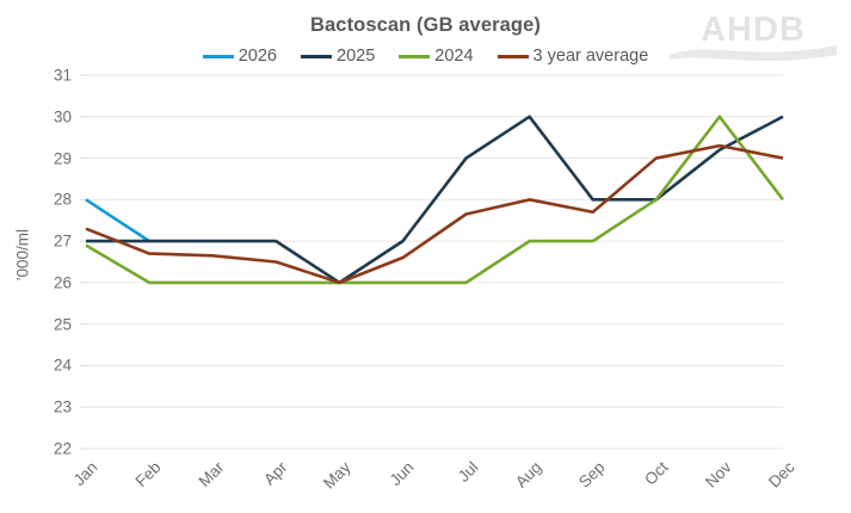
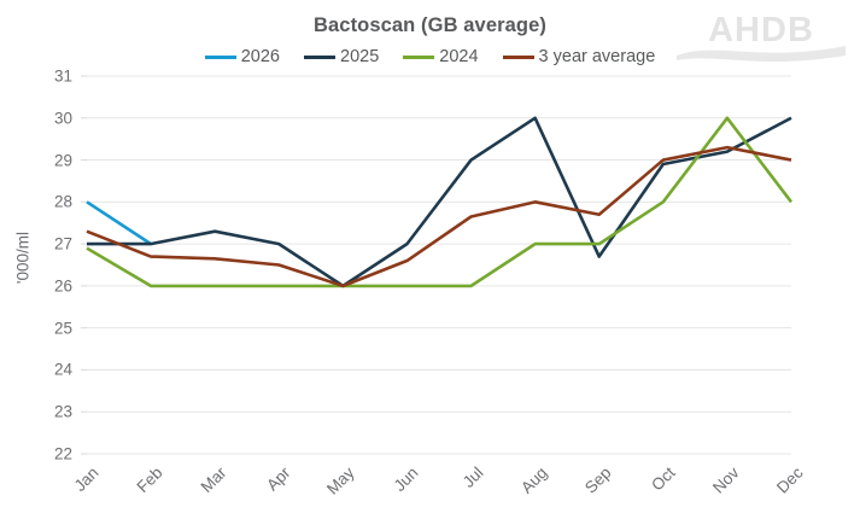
2025/Mar: 27.0 -> 27.3
2025/Sep: 28.0 -> 26.7
2025/Oct: 28.0 -> 28.9
